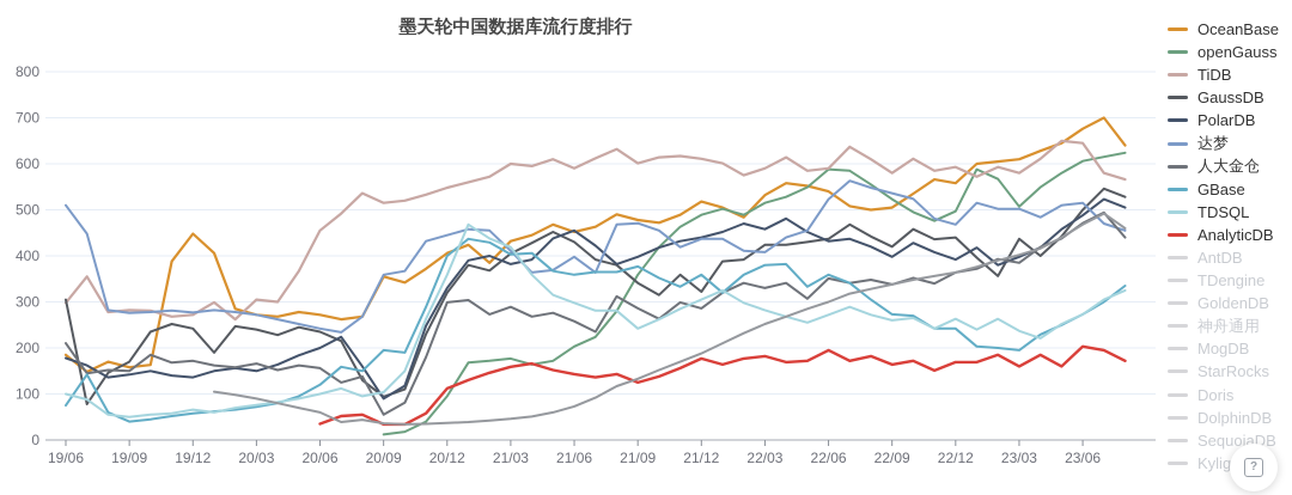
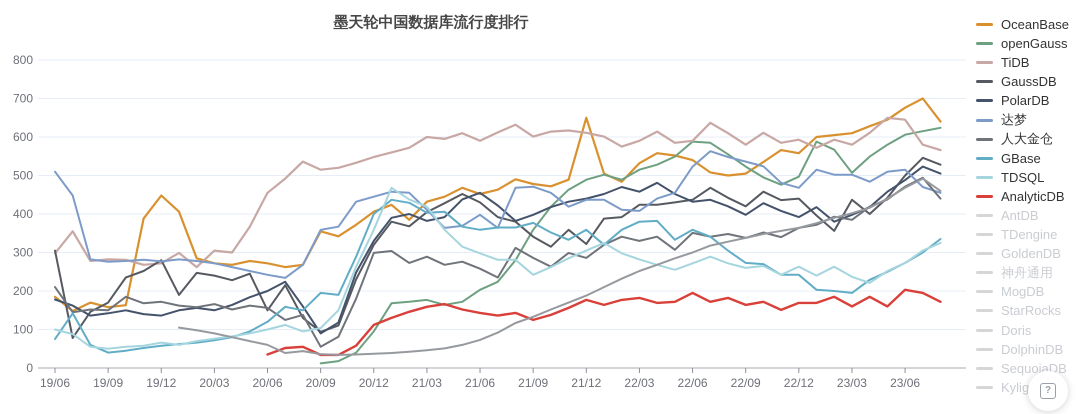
GaussDB/19/12: 240 -> 280
GaussDB/20/06: 240 -> 150
OceanBase/21/12: 520 -> 650
